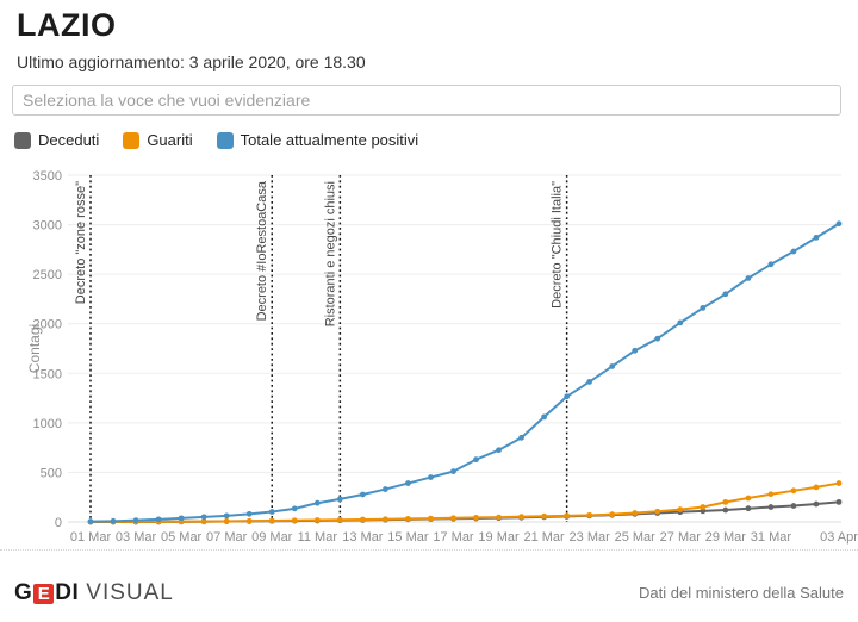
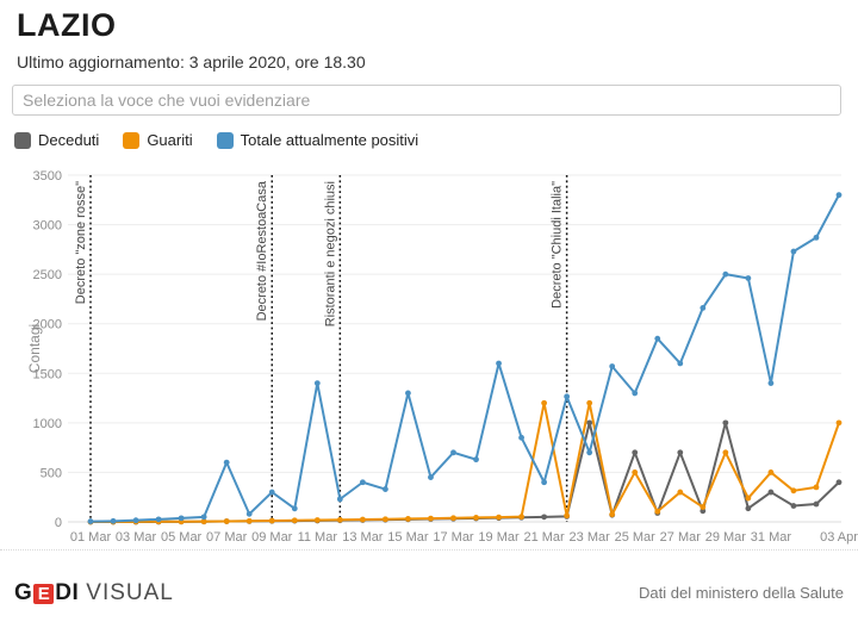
Totale attualmente positivi/07 Mar: 100 -> 600
Totale attualmente positivi/09 Mar: 100 -> 300
Totale attualmente positivi/11 Mar: 200 -> 1400
Totale attualmente positivi/13 Mar: 300 -> 400
Totale attualmente positivi/15 Mar: 400 -> 1300
Totale attualmente positivi/17 Mar: 500 -> 700
Totale attualmente positivi/19 Mar: 700 -> 1600
Guariti/21 Mar: 100 -> 1200
Totale attualmente positivi/21 Mar: 1100 -> 400
Deceduti/23 Mar: 100 -> 1000
Guariti/23 Mar: 100 -> 1200
Totale attualmente positivi/23 Mar: 1400 -> 700
Deceduti/25 Mar: 100 -> 700
Guariti/25 Mar: 100 -> 500
Totale attualmente positivi/25 Mar: 1700 -> 1300
Deceduti/27 Mar: 100 -> 700
Guariti/27 Mar: 100 -> 300
Totale attualmente positivi/27 Mar: 2000 -> 1600
Deceduti/29 Mar: 100 -> 1000
Guariti/29 Mar: 200 -> 700
Totale attualmente positivi/29 Mar: 2300 -> 2500
Deceduti/31 Mar: 200 -> 300
Guariti/31 Mar: 300 -> 500
Totale attualmente positivi/31 Mar: 2600 -> 1400
Deceduti/03 Apr: 200 -> 400
Guariti/03 Apr: 400 -> 1000
Totale attualmente positivi/03 Apr: 3000 -> 3300
